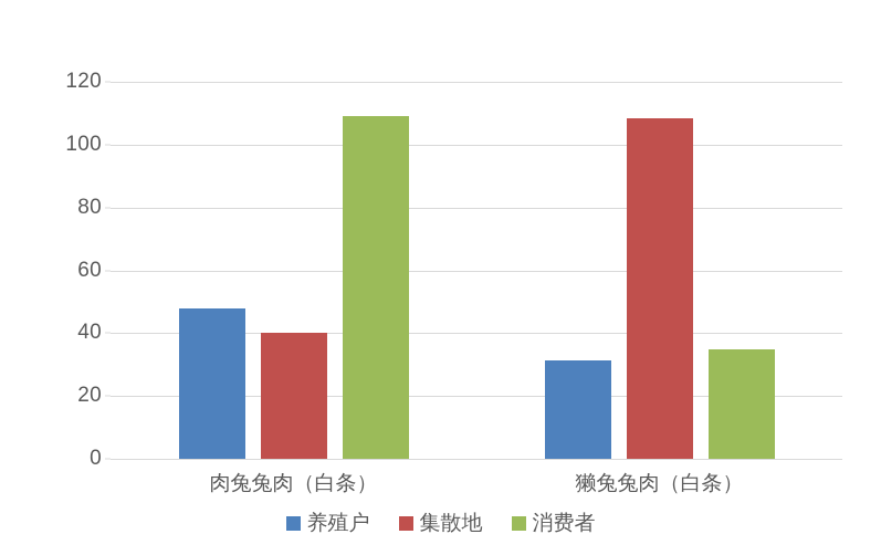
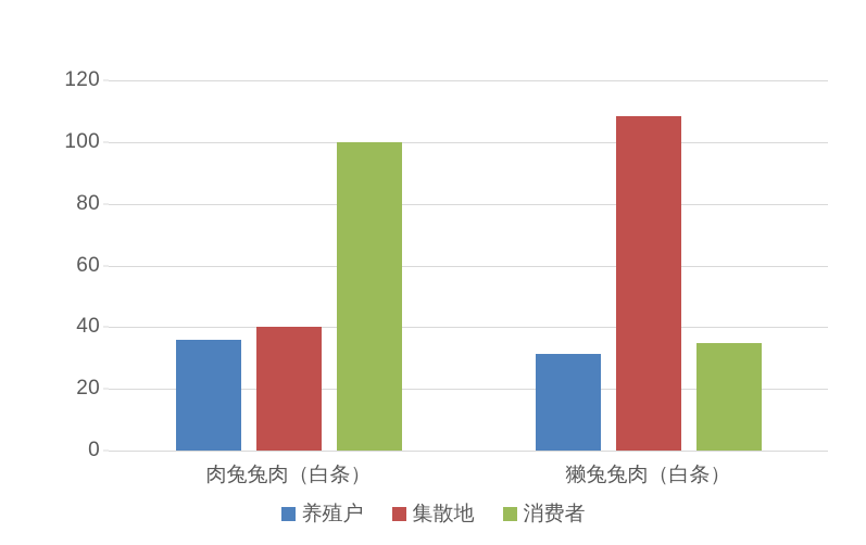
养殖户/肉兔兔肉（白条）: 48 -> 36
消费者/肉兔兔肉（白条）: 109 -> 100
